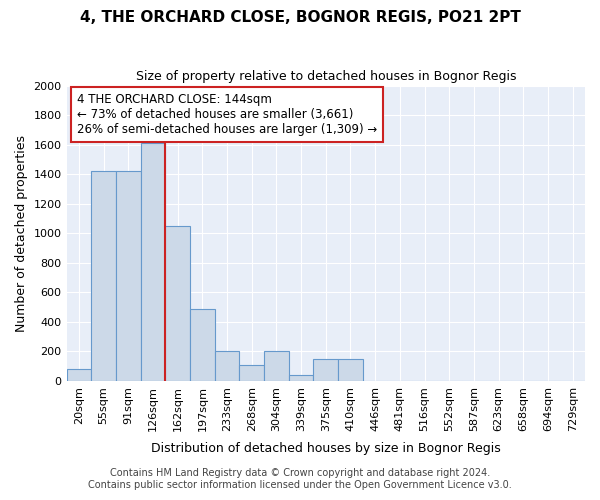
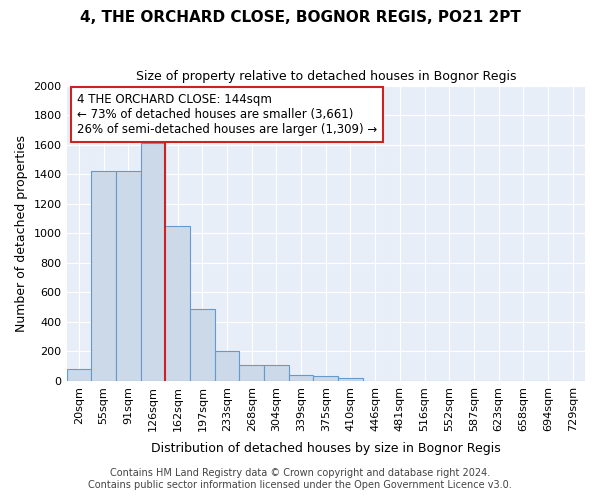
304sqm: 200 -> 100
375sqm: 150 -> 30
410sqm: 150 -> 20
